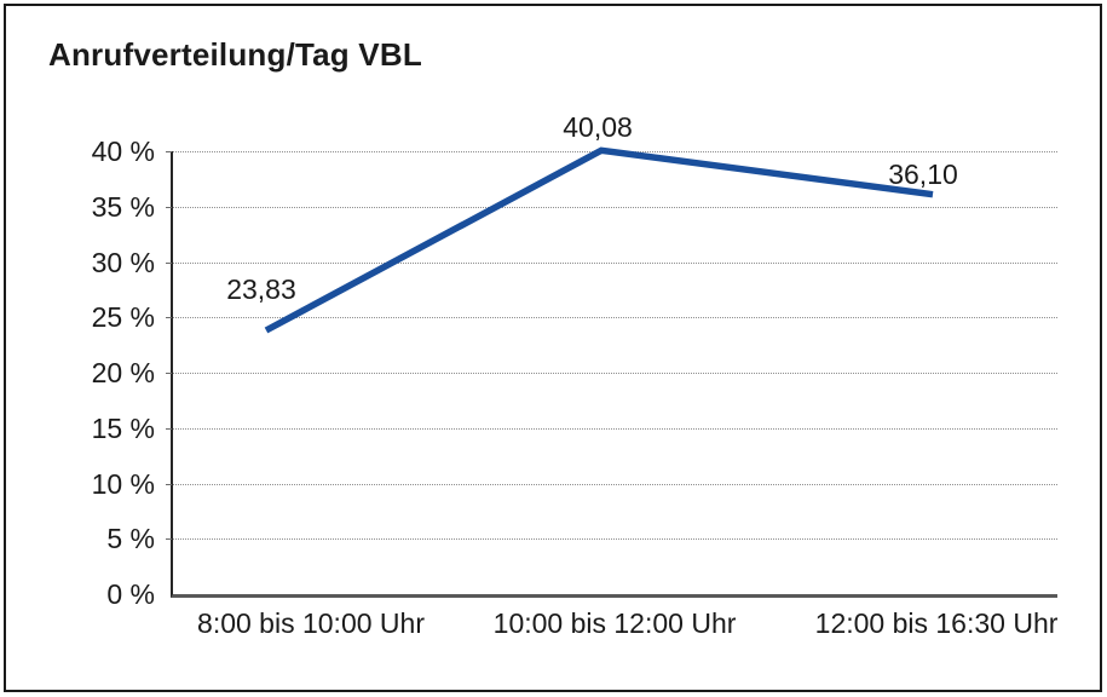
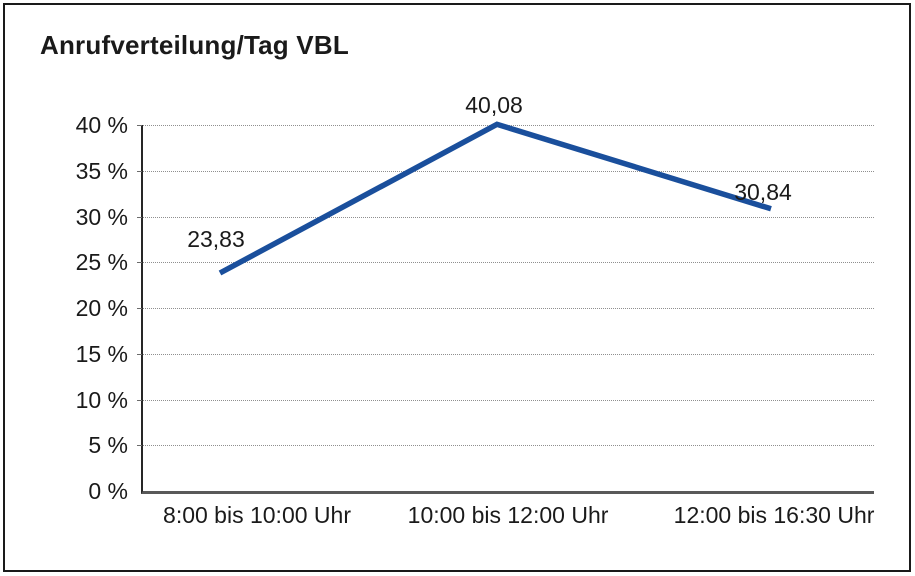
12:00 bis 16:30 Uhr: 36,10 -> 30,84
